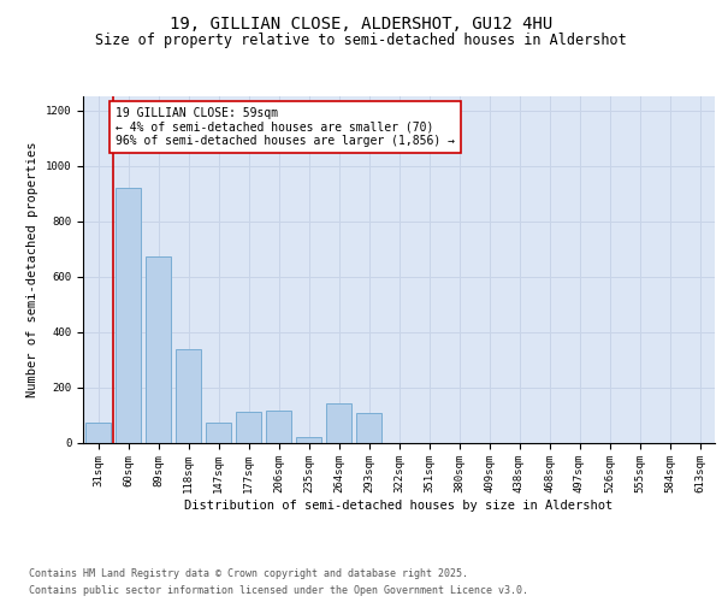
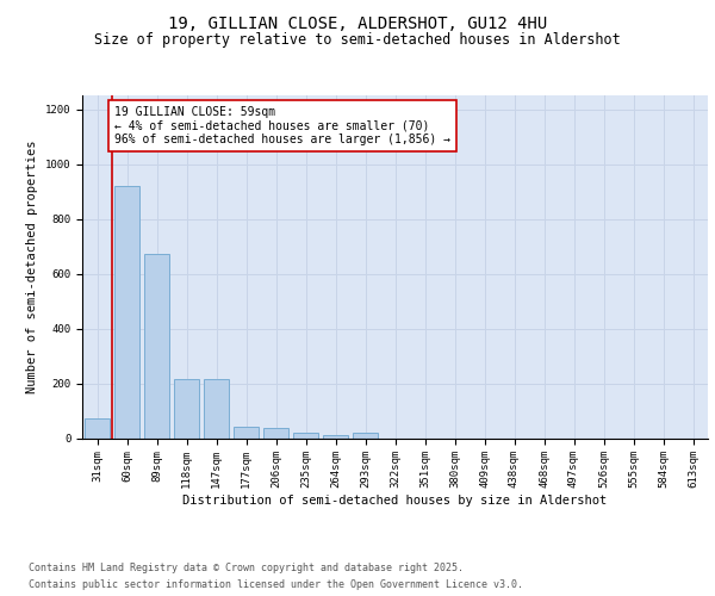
118sqm: 335 -> 215
147sqm: 70 -> 215
177sqm: 110 -> 40
206sqm: 115 -> 35
264sqm: 140 -> 10
293sqm: 105 -> 18
